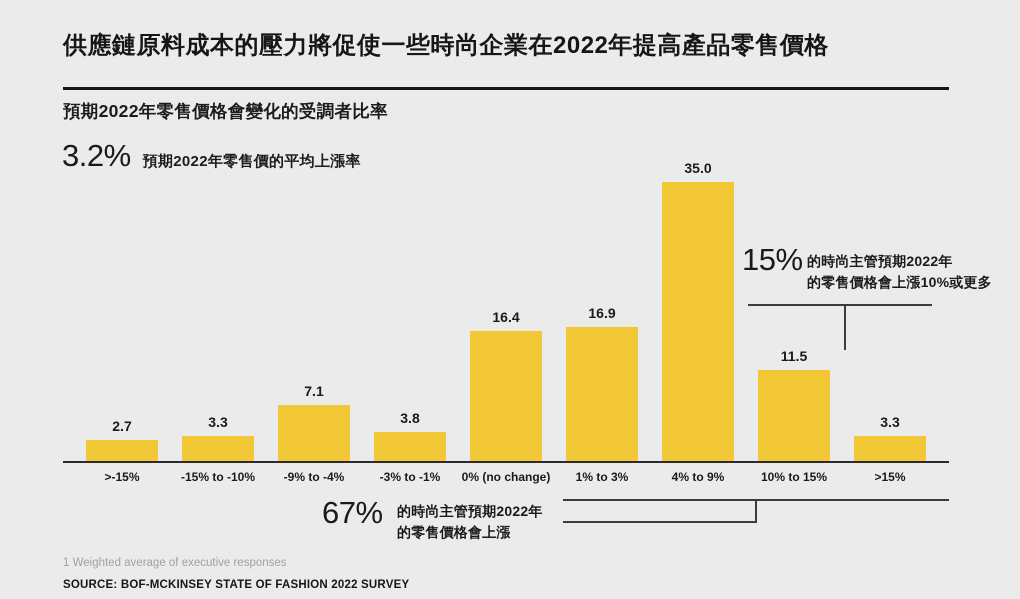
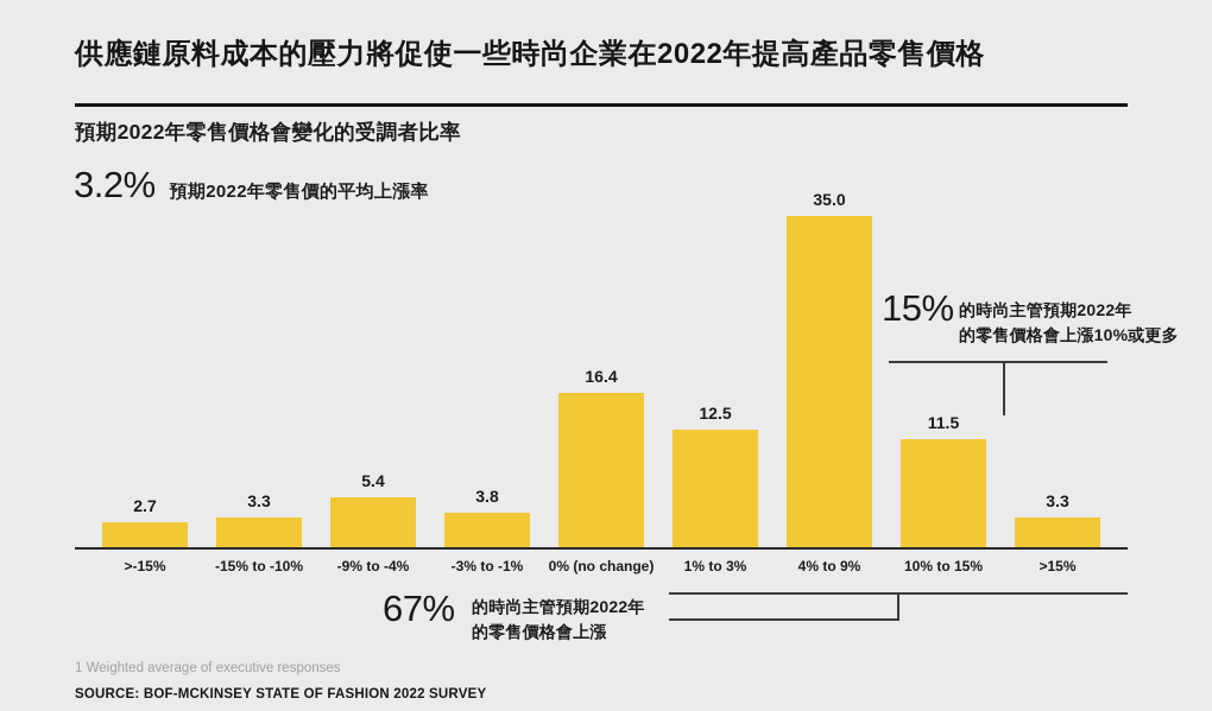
-9% to -4%: 7.1 -> 5.4
1% to 3%: 16.9 -> 12.5
